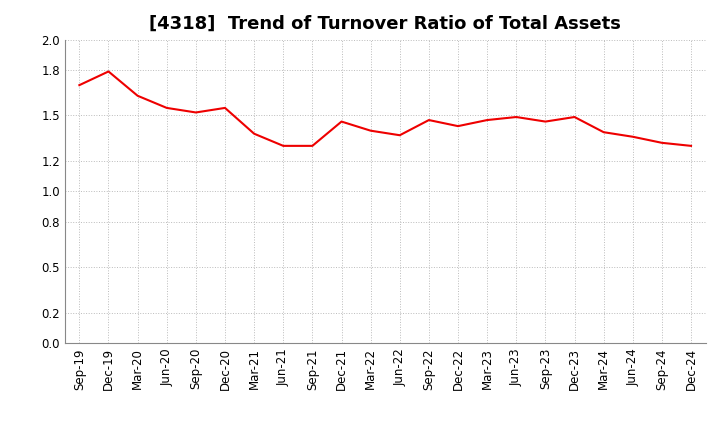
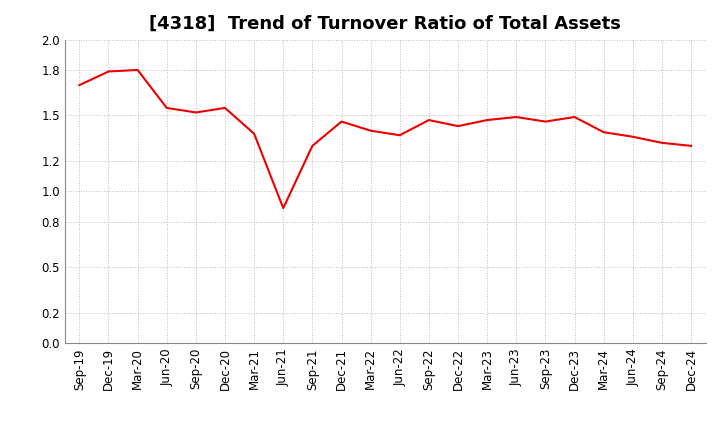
Mar-20: 1.63 -> 1.80
Jun-21: 1.30 -> 0.89
